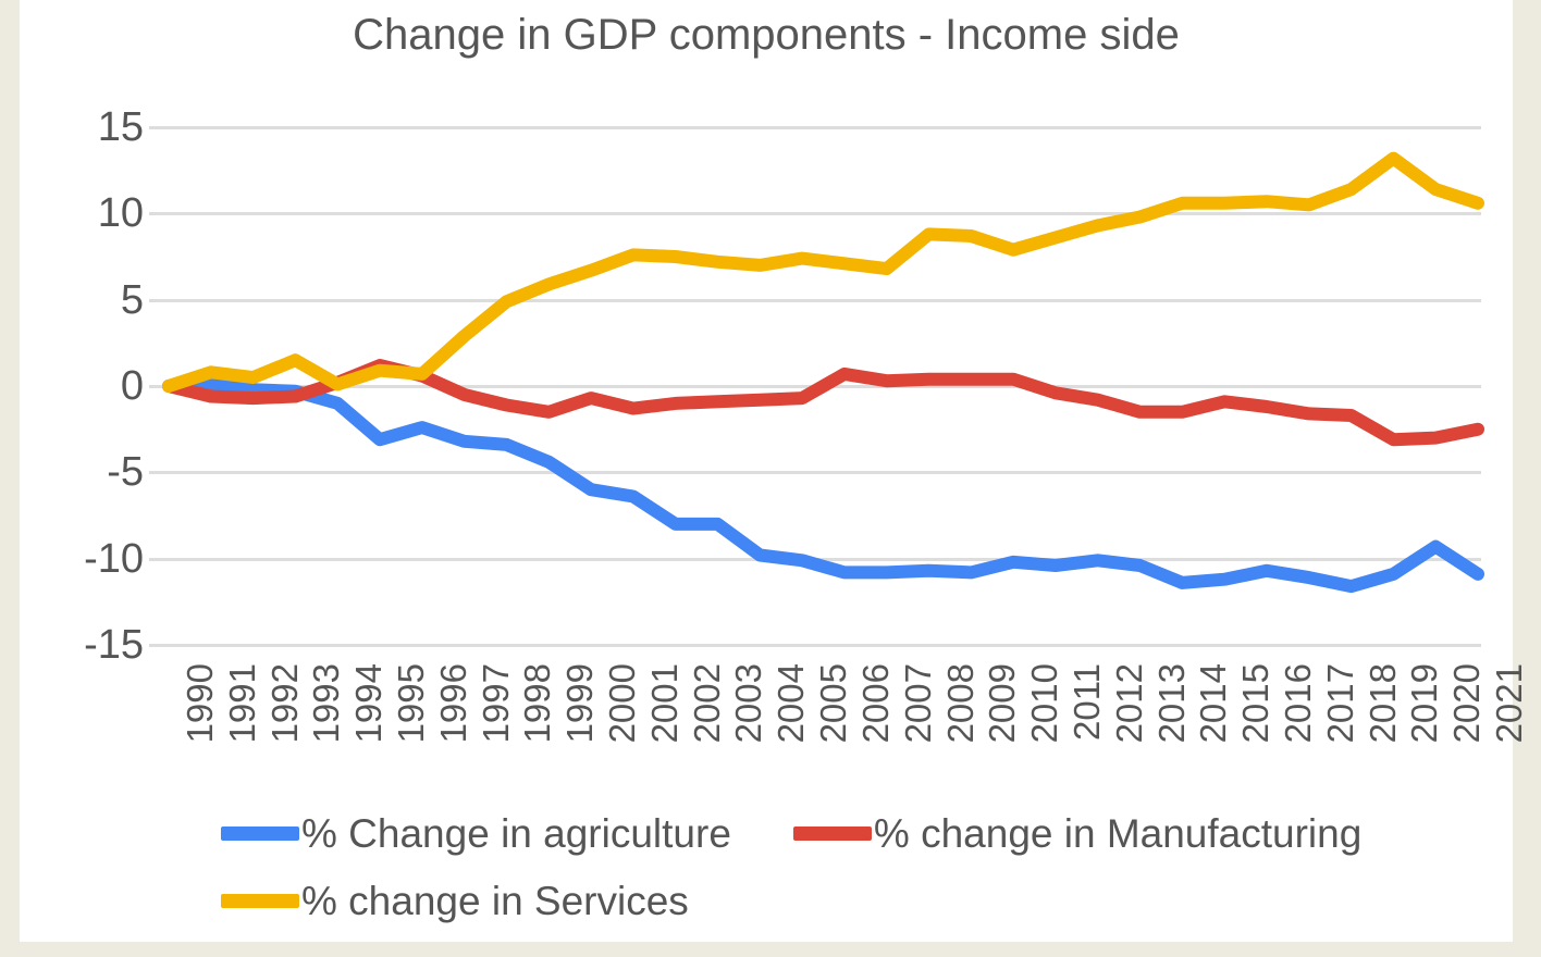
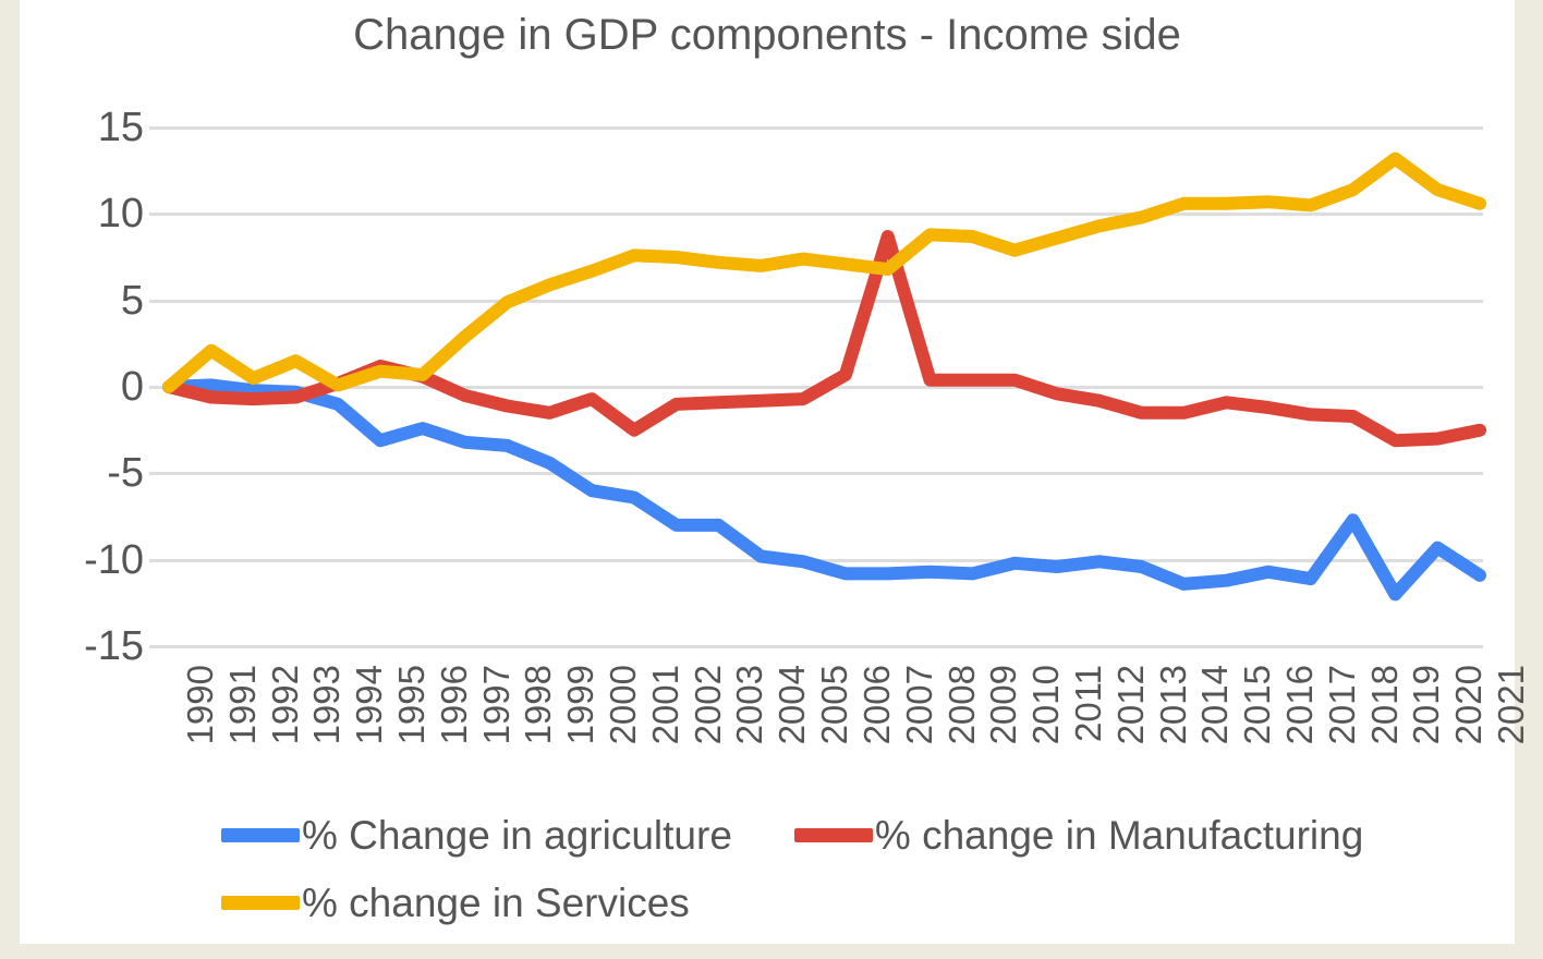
% change in Services/1991: 0.8 -> 2.1
% change in Manufacturing/2001: -1.3 -> -2.5
% change in Manufacturing/2007: 0.3 -> 8.7
% Change in agriculture/2018: -11.6 -> -7.7
% Change in agriculture/2019: -10.9 -> -12.0
